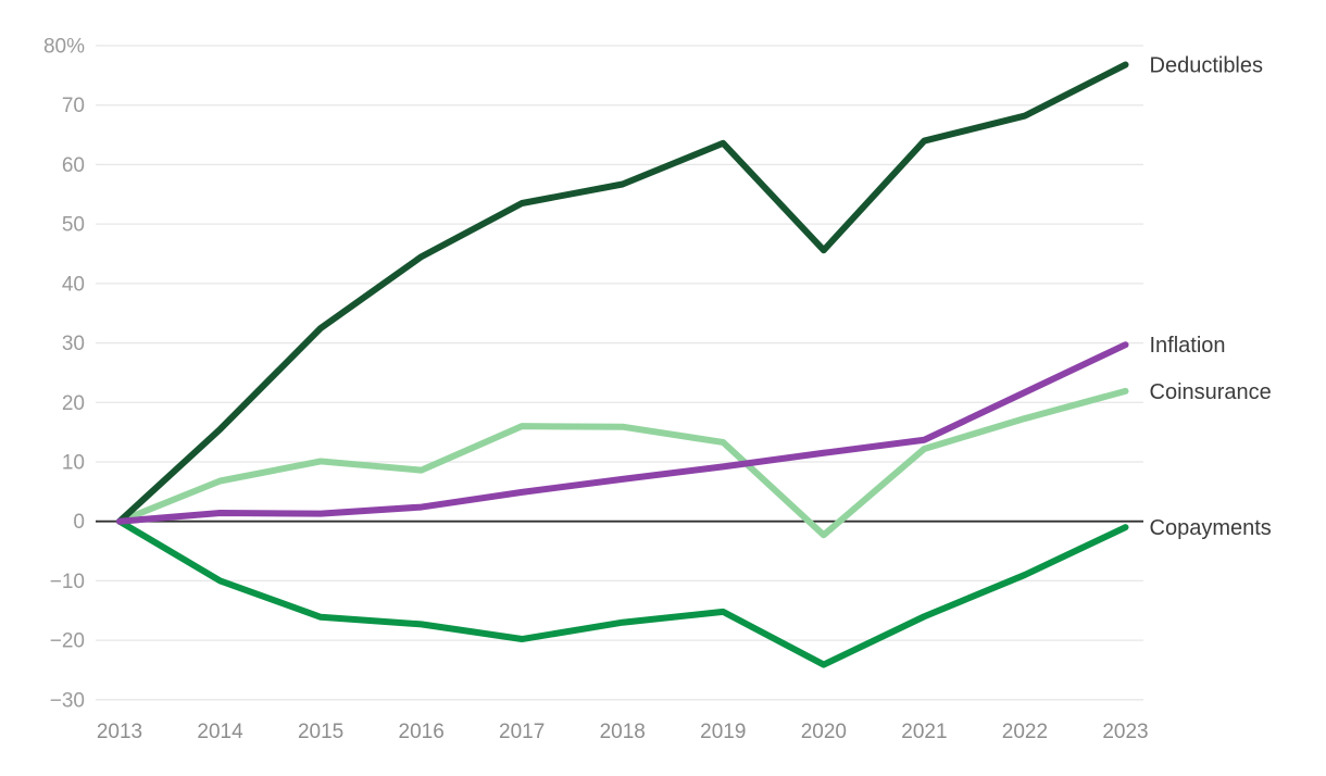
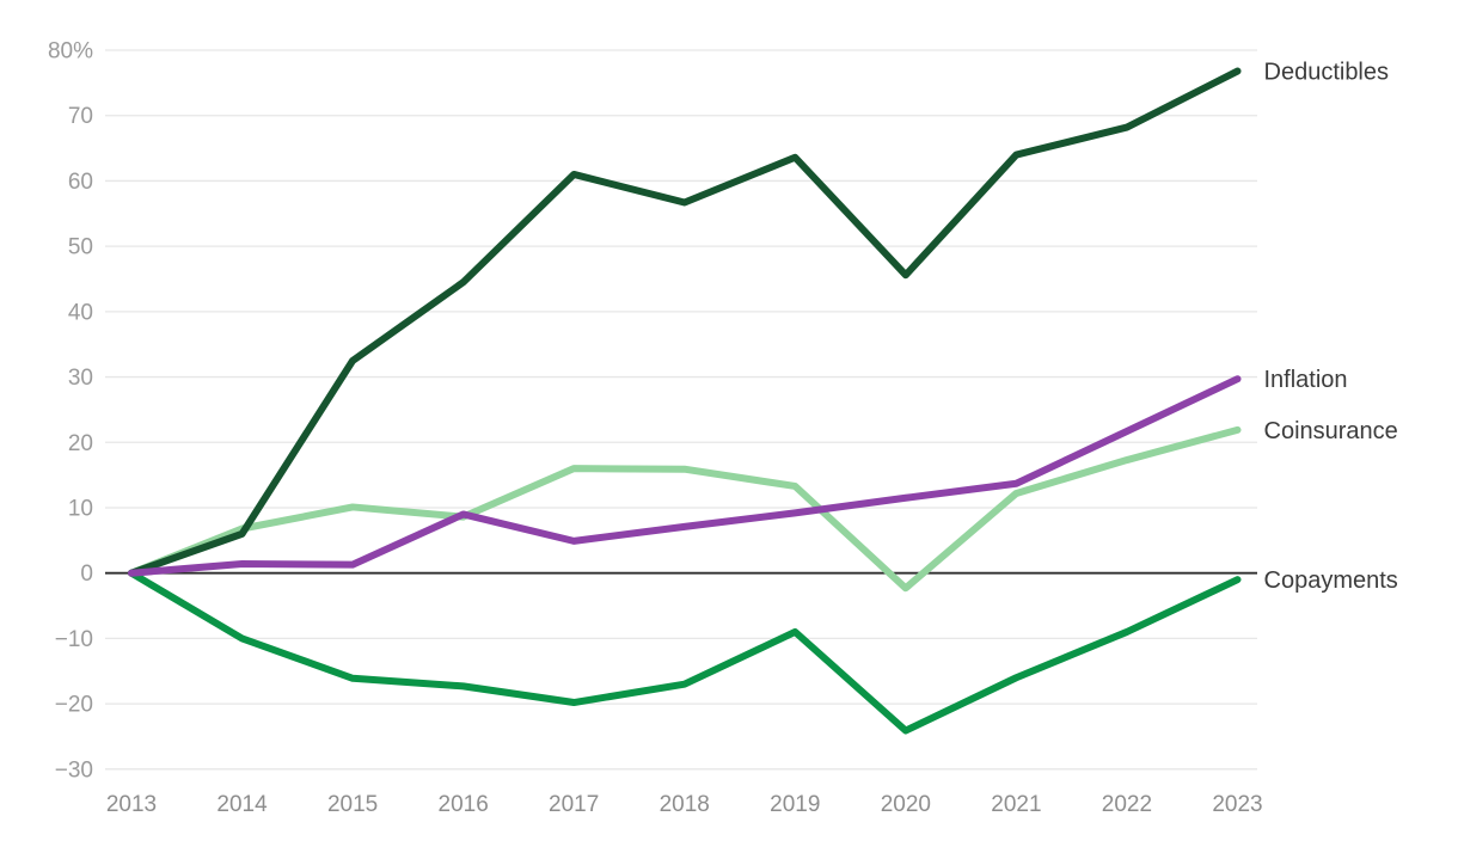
Deductibles/2014: 16% -> 6%
Inflation/2016: 2% -> 9%
Deductibles/2017: 54% -> 61%
Copayments/2019: -15% -> -9%
